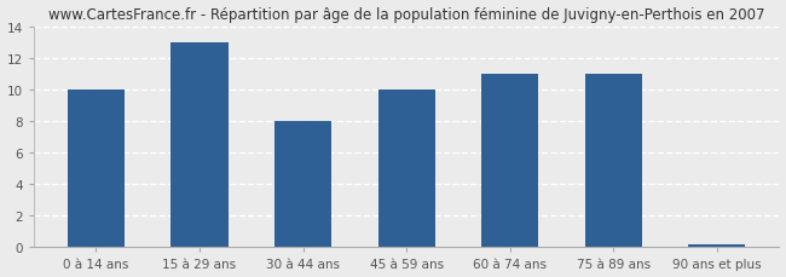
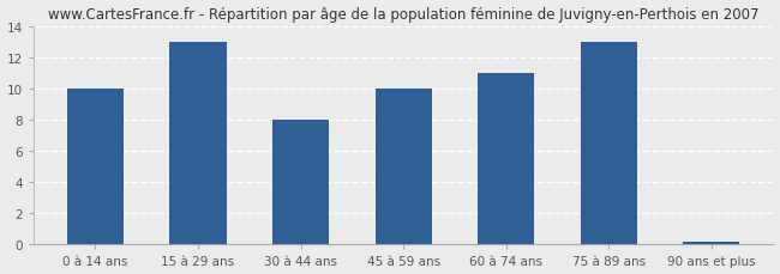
75 à 89 ans: 11.0 -> 13.0
